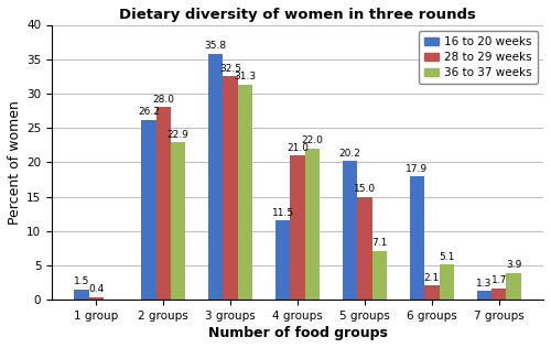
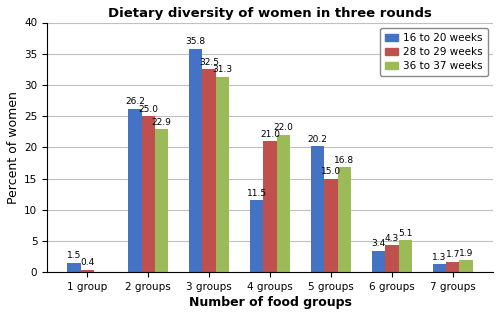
28 to 29 weeks/2 groups: 28.0 -> 25.0
36 to 37 weeks/5 groups: 7.1 -> 16.8
16 to 20 weeks/6 groups: 17.9 -> 3.4
28 to 29 weeks/6 groups: 2.1 -> 4.3
36 to 37 weeks/7 groups: 3.9 -> 1.9
